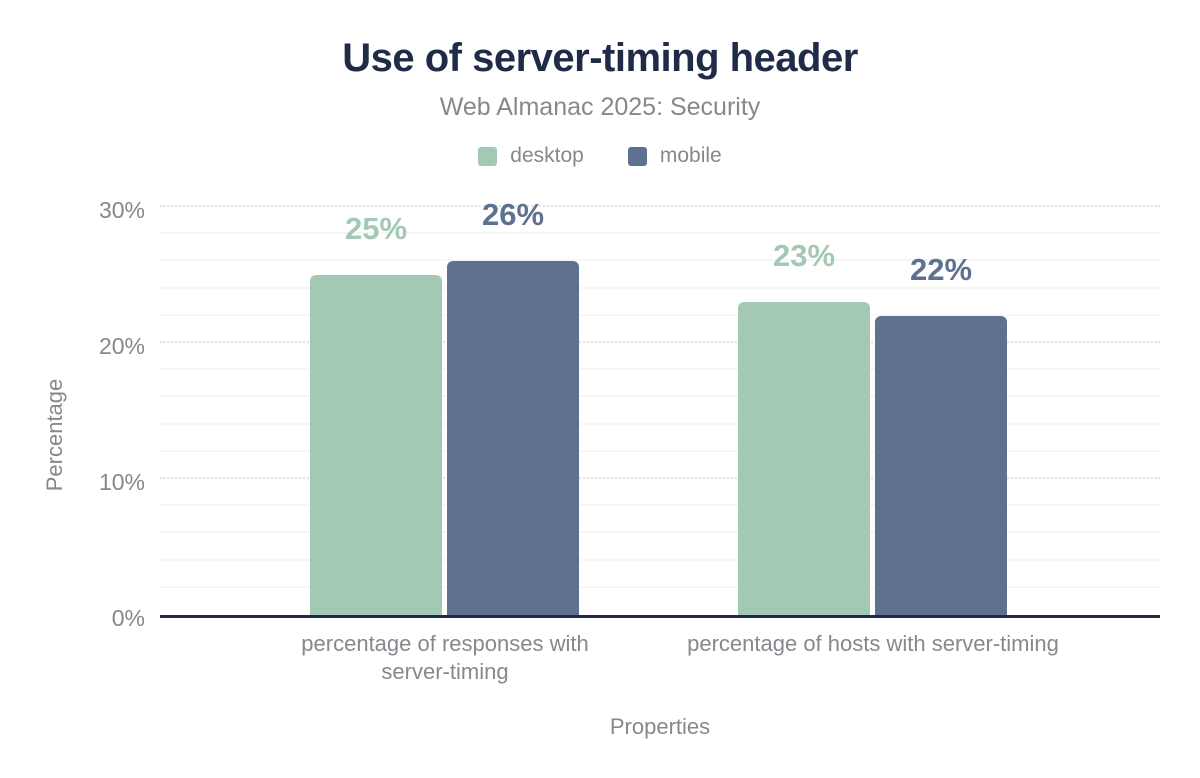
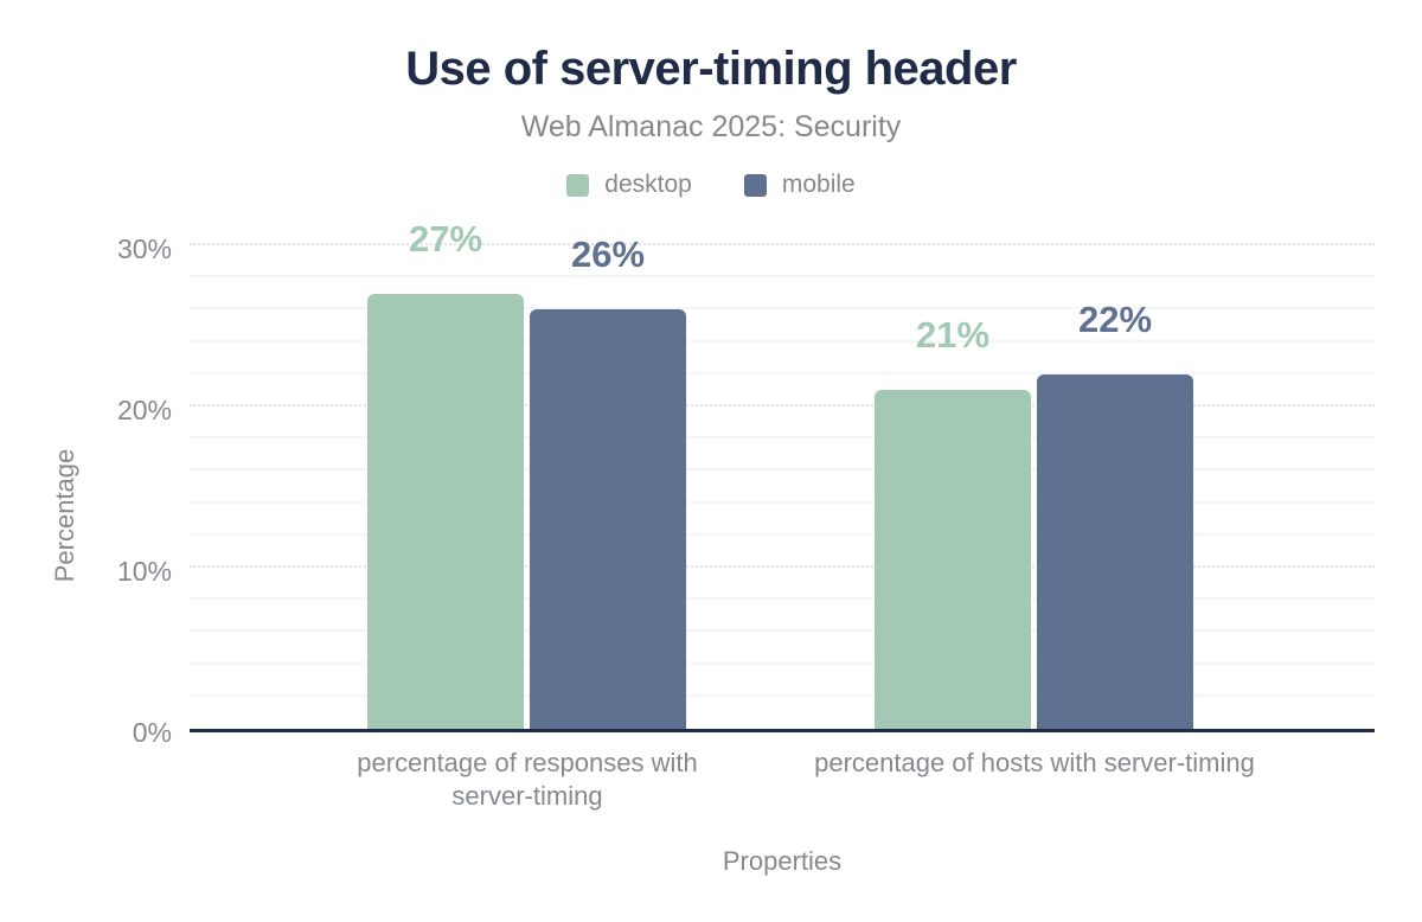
desktop/percentage of responses with server-timing: 25% -> 27%
desktop/percentage of hosts with server-timing: 23% -> 21%
